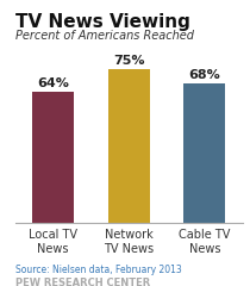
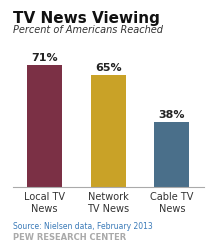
Local TV News: 64% -> 71%
Network TV News: 75% -> 65%
Cable TV News: 68% -> 38%
